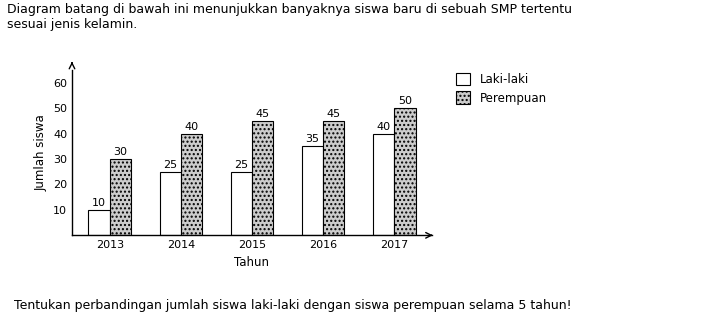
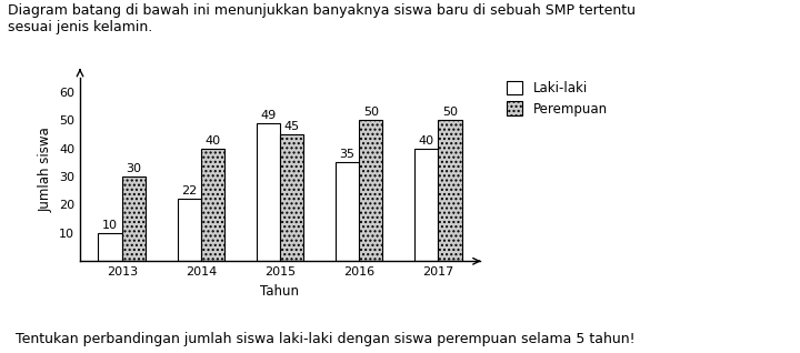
Laki-laki/2014: 25 -> 22
Laki-laki/2015: 25 -> 49
Perempuan/2016: 45 -> 50
